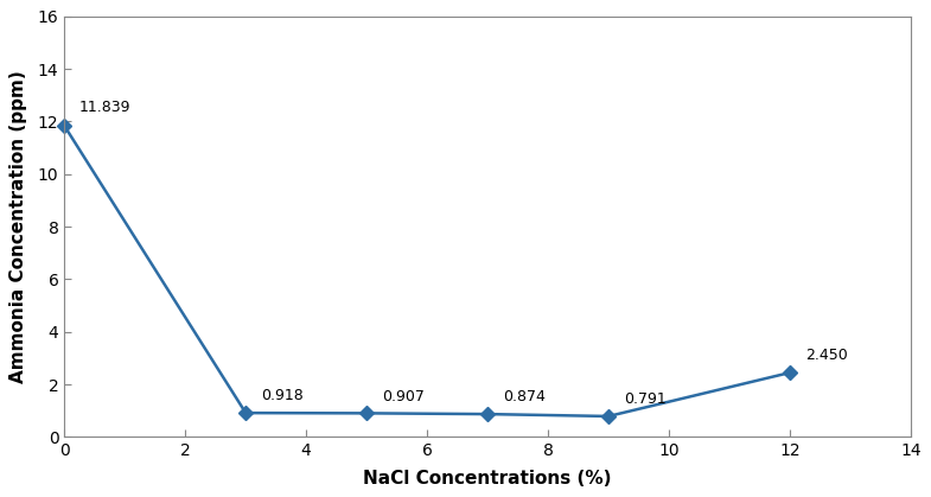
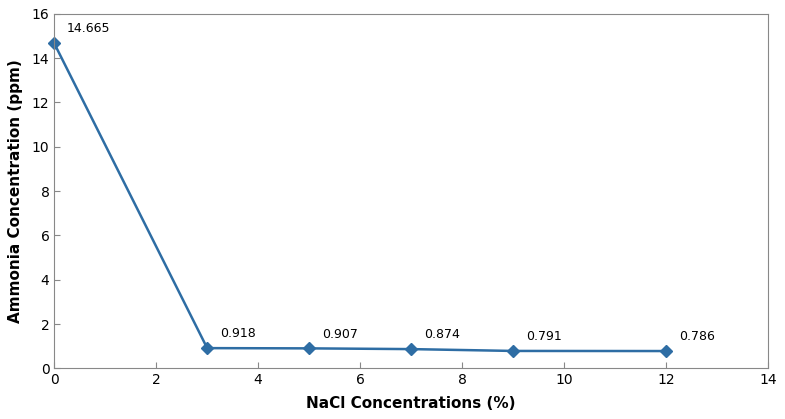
0: 11.839 -> 14.665
12: 2.450 -> 0.786
